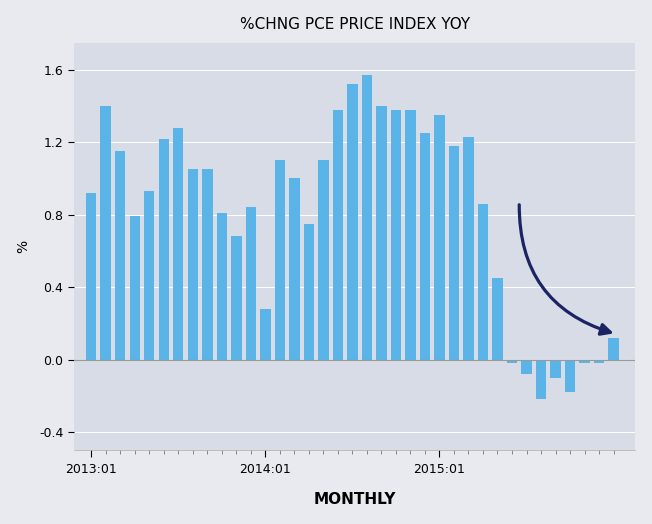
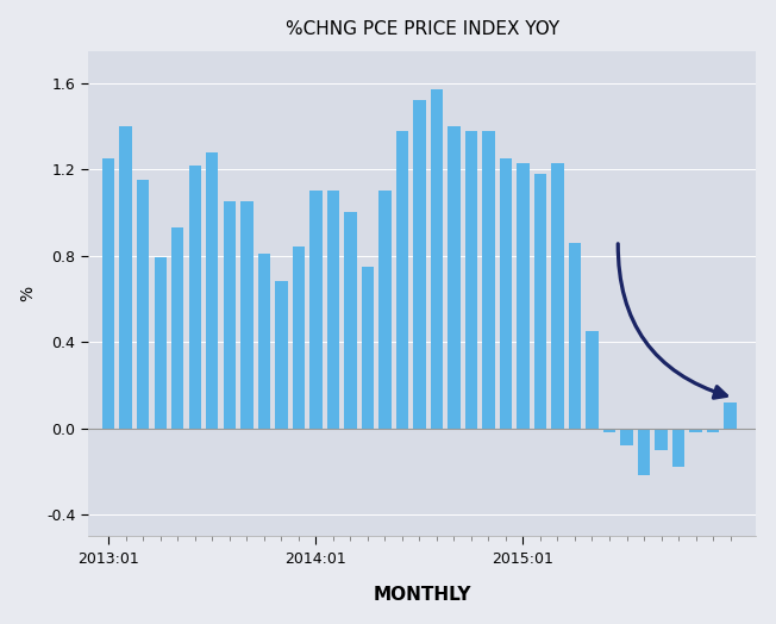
2013:01: 0.92 -> 1.25
2014:01: 0.28 -> 1.10
2015:01: 1.35 -> 1.23
